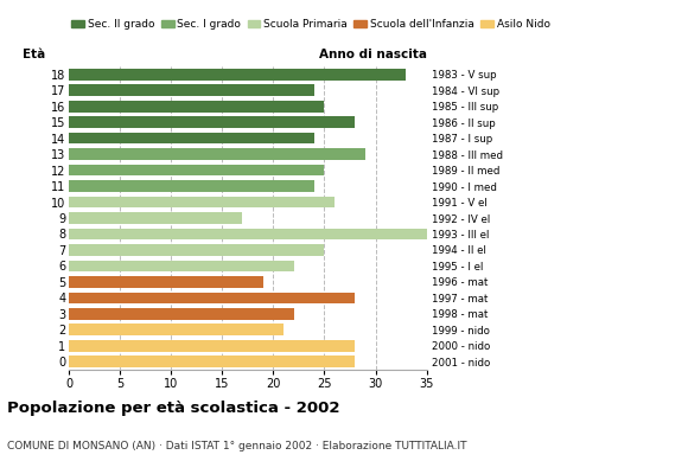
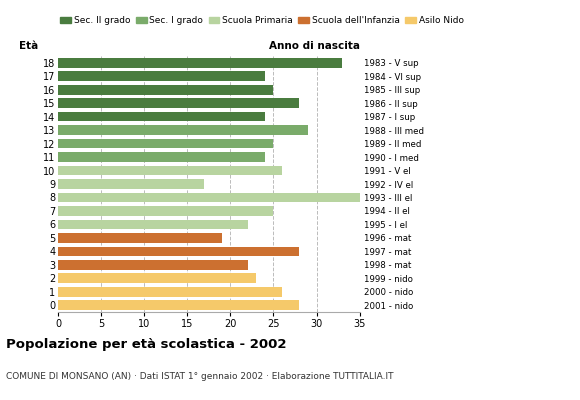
2: 21 -> 23
1: 28 -> 26
